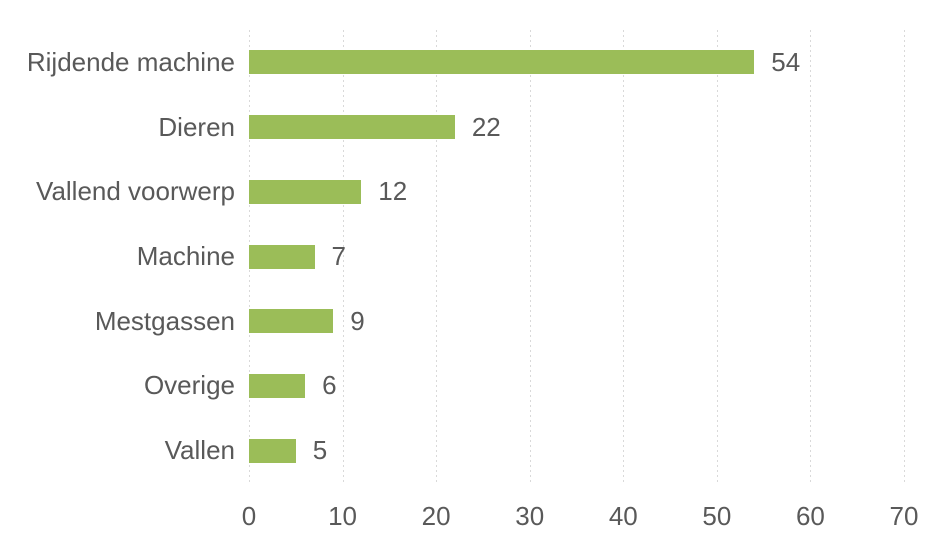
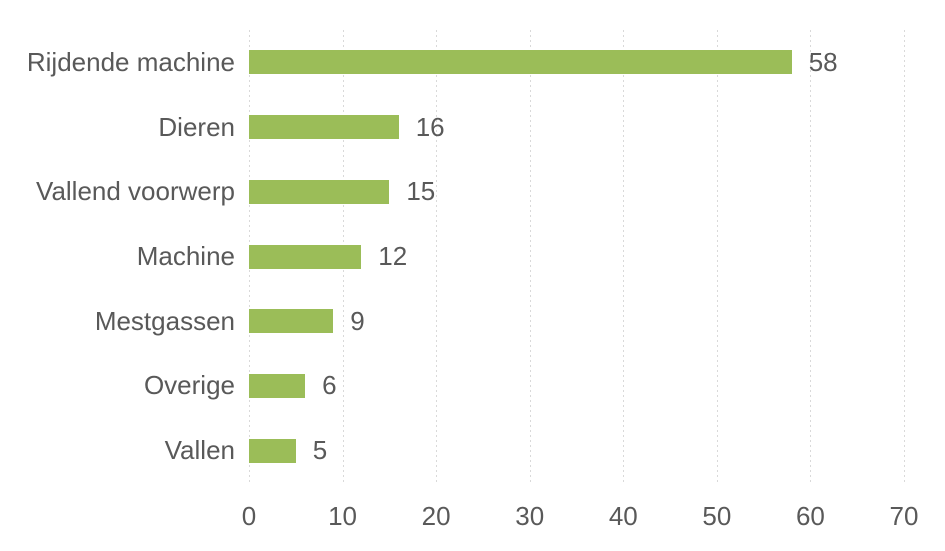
Rijdende machine: 54 -> 58
Dieren: 22 -> 16
Vallend voorwerp: 12 -> 15
Machine: 7 -> 12
